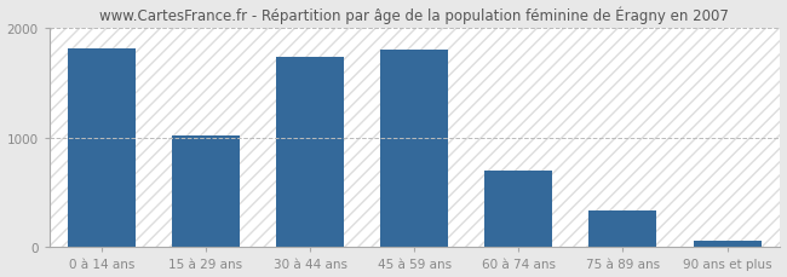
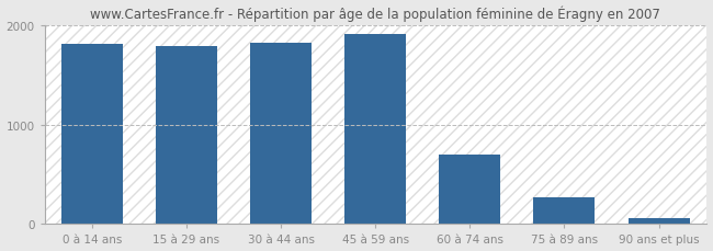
15 à 29 ans: 1020 -> 1790
30 à 44 ans: 1740 -> 1820
45 à 59 ans: 1800 -> 1910
75 à 89 ans: 340 -> 270
